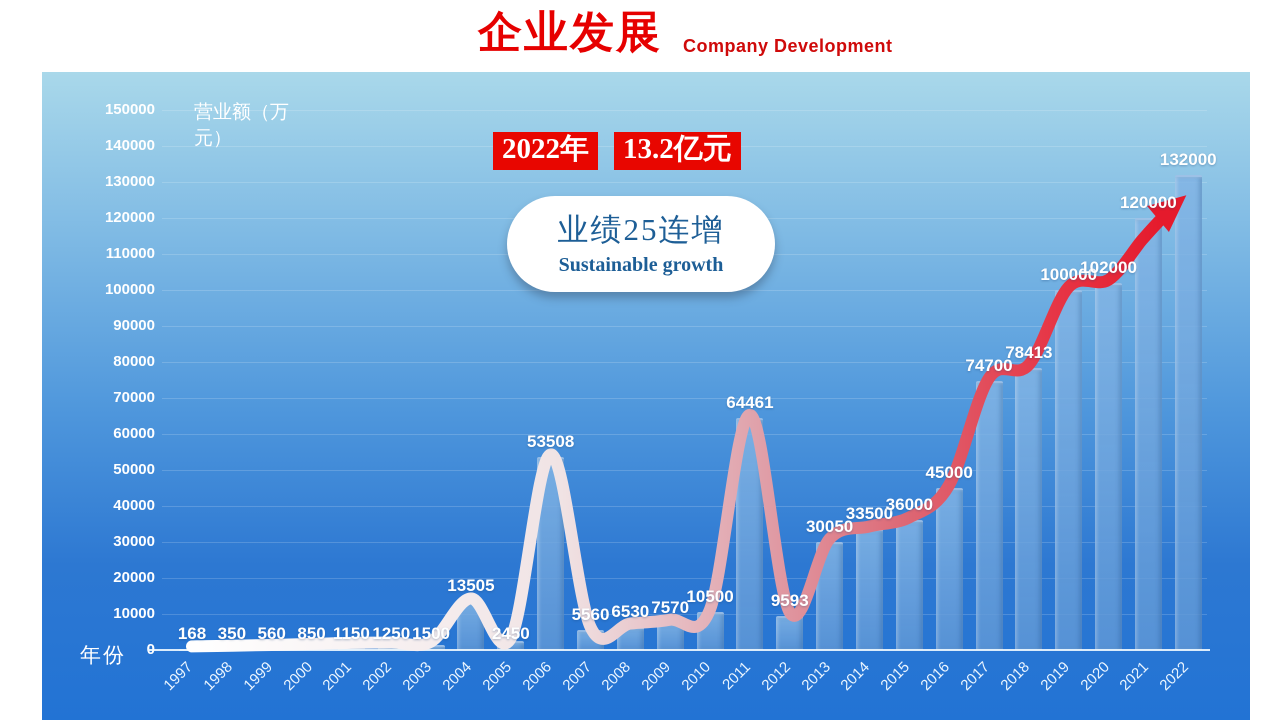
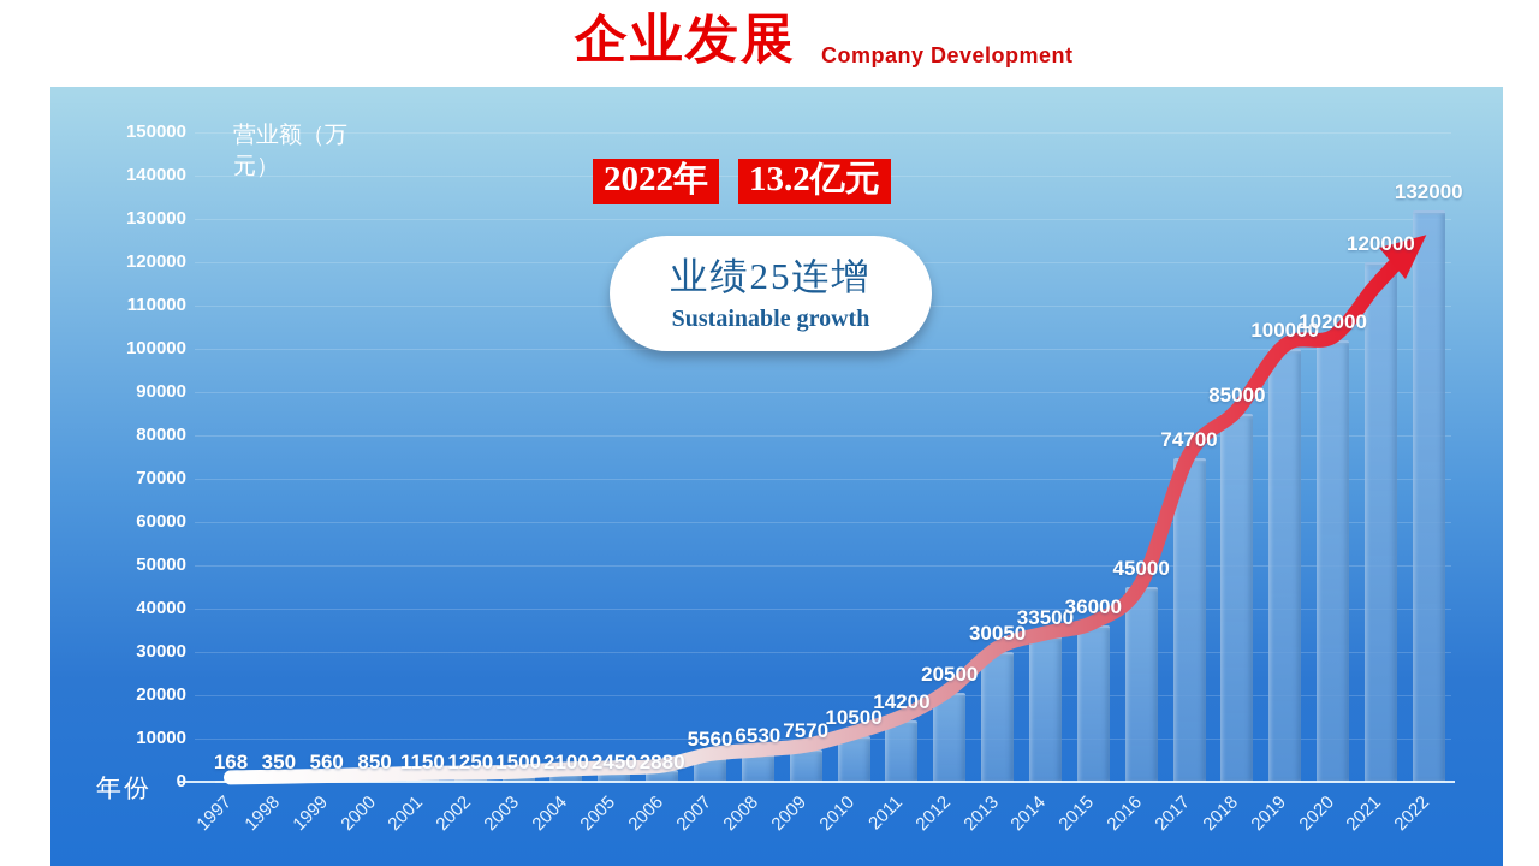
2004: 13505 -> 2100
2006: 53508 -> 2880
2011: 64461 -> 14200
2012: 9593 -> 20500
2018: 78413 -> 85000
